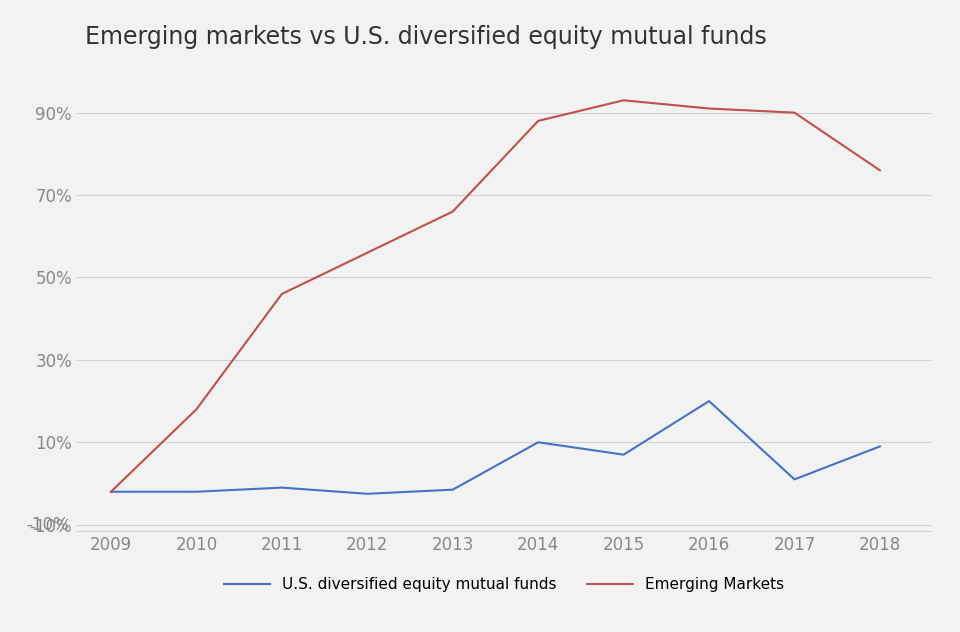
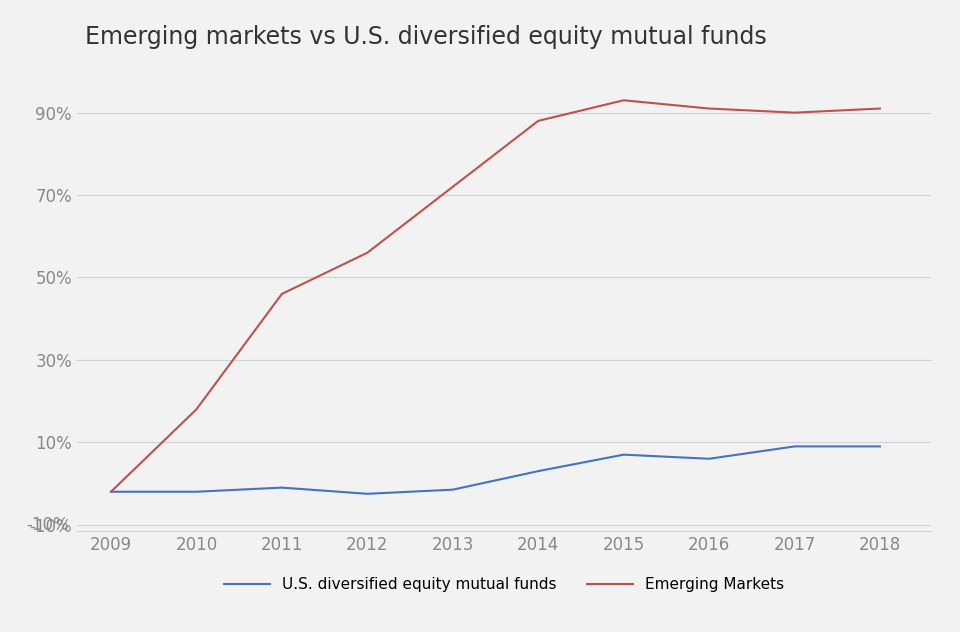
Emerging Markets/2013: 66% -> 72%
U.S. diversified equity mutual funds/2014: 10.0% -> 3.0%
U.S. diversified equity mutual funds/2016: 20.0% -> 6.0%
U.S. diversified equity mutual funds/2017: 1.0% -> 9.0%
Emerging Markets/2018: 76% -> 91%
